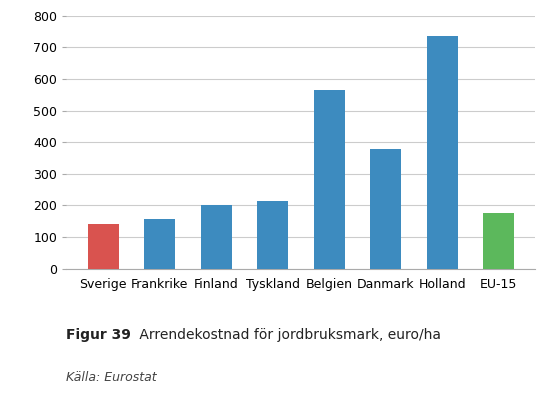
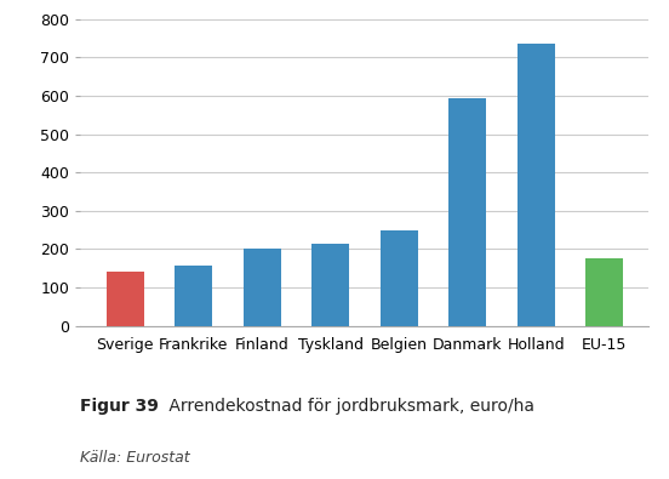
Belgien: 565 -> 248
Danmark: 380 -> 593
